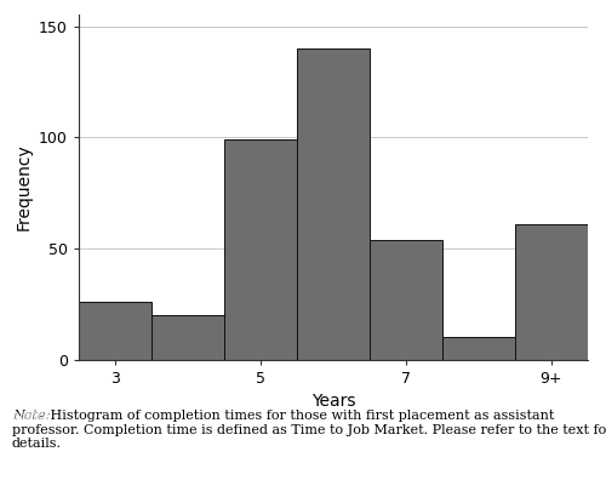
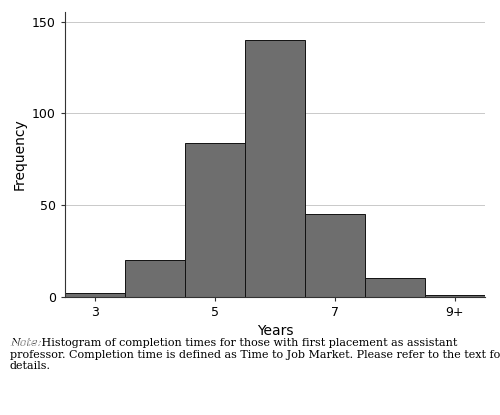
3: 26 -> 2
5: 99 -> 84
7: 54 -> 45
9+: 61 -> 1
